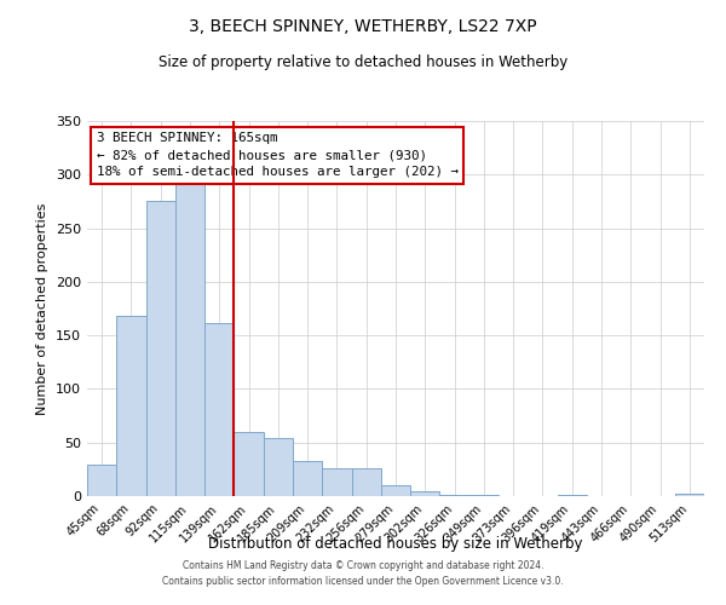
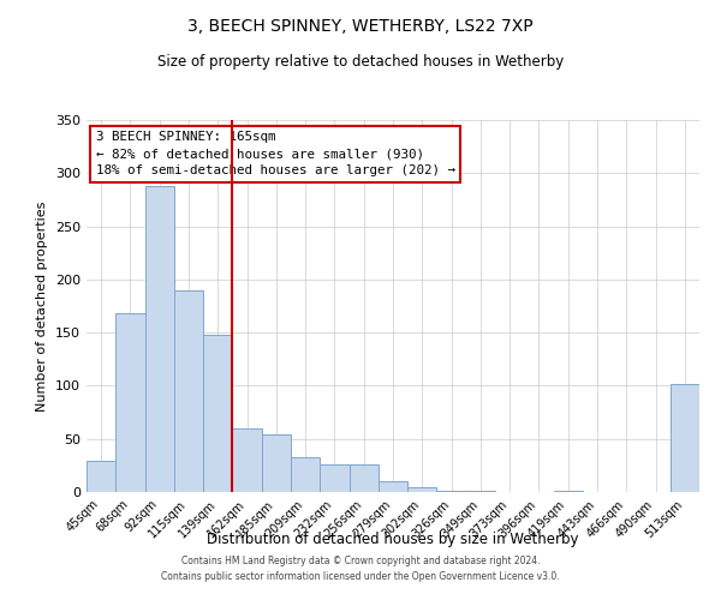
92sqm: 276 -> 288
115sqm: 291 -> 190
139sqm: 162 -> 148
513sqm: 2 -> 102
